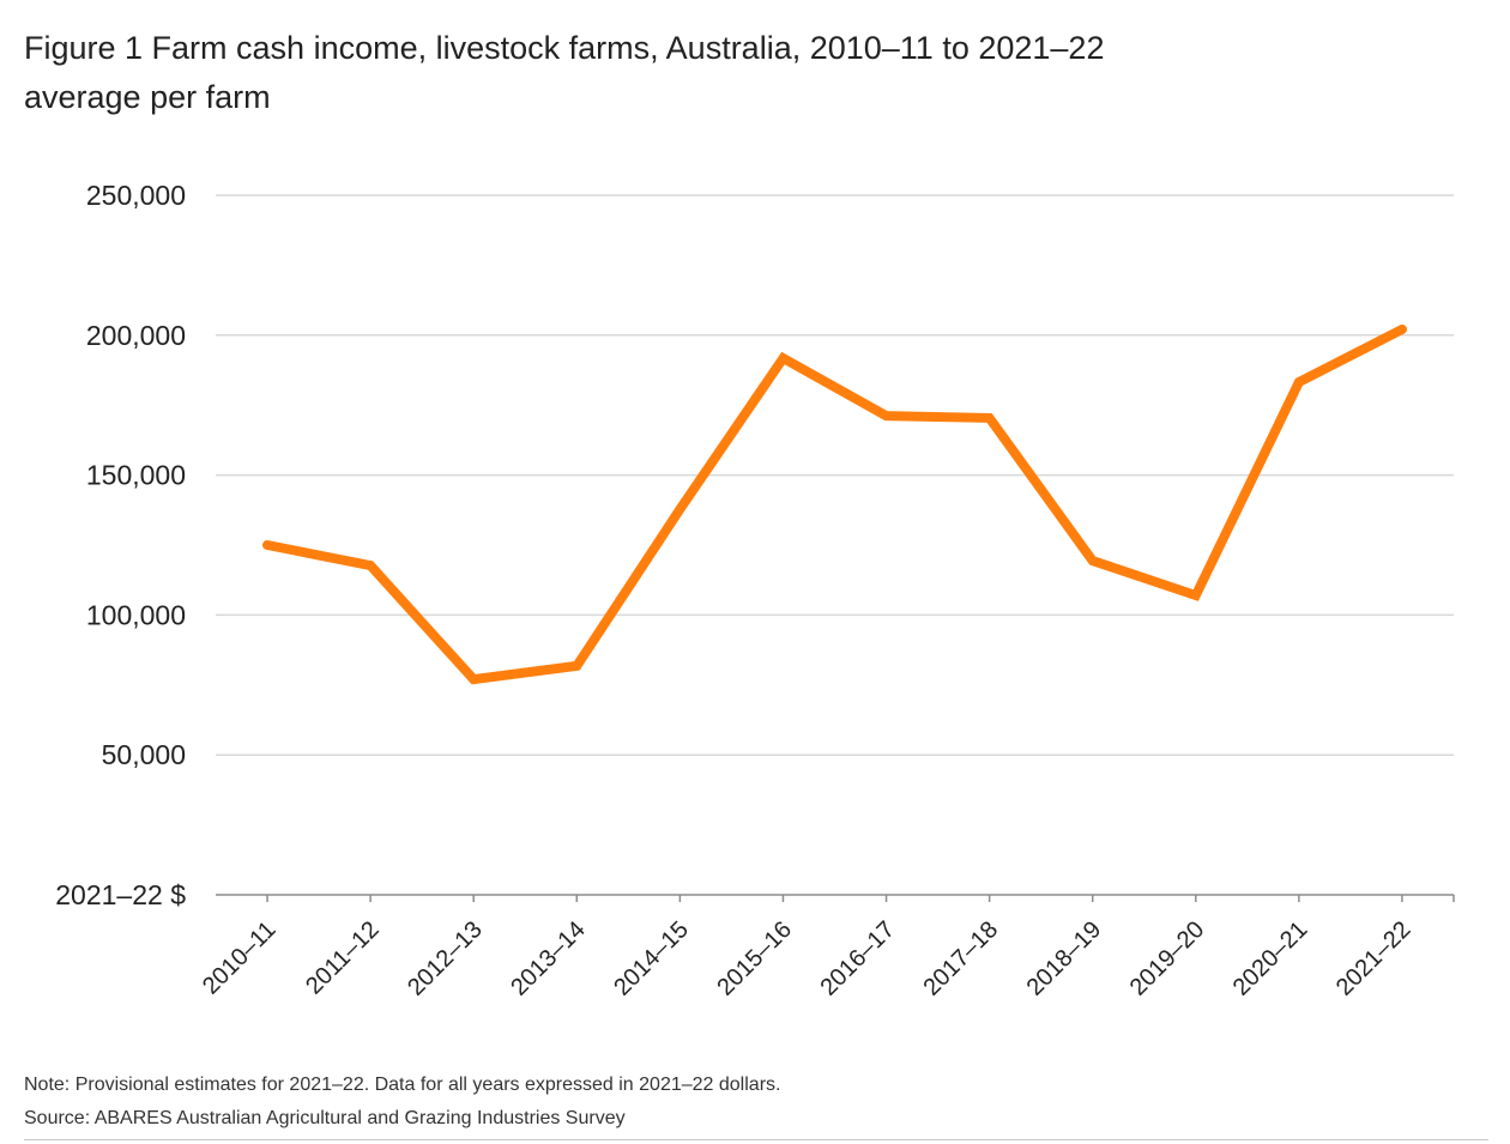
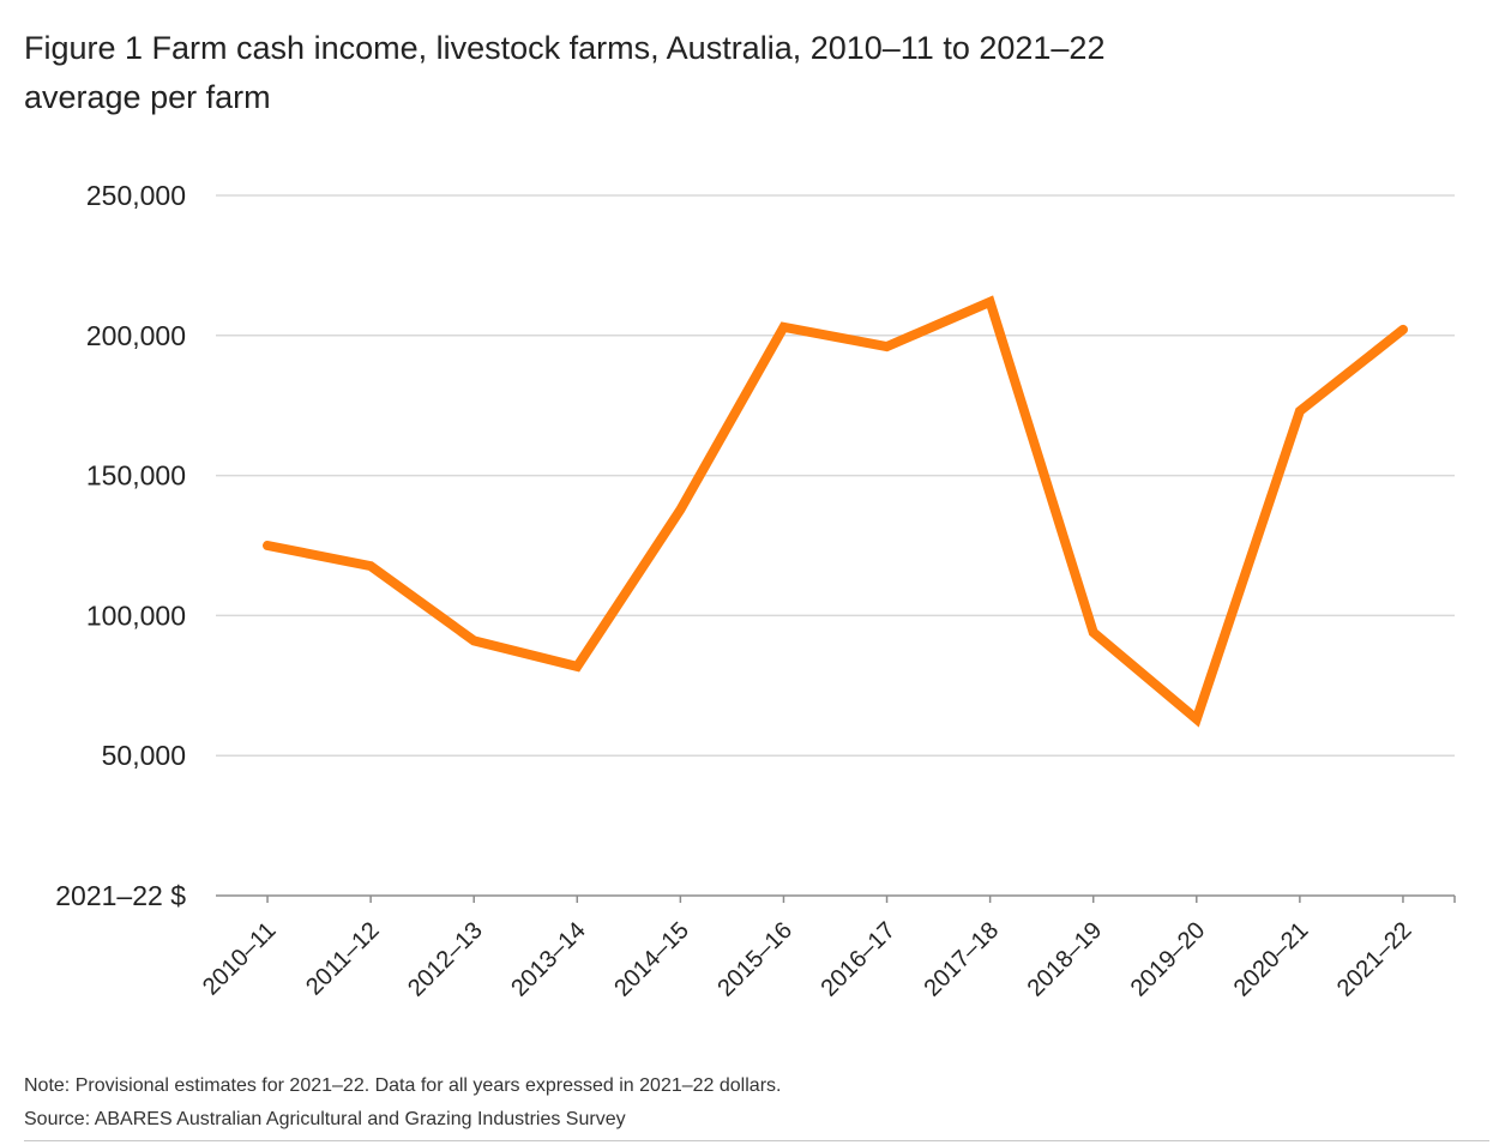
2012–13: 77000 -> 91000
2015–16: 192000 -> 203000
2016–17: 171000 -> 196000
2017–18: 170000 -> 212000
2018–19: 119000 -> 94000
2019–20: 107000 -> 63000
2020–21: 183000 -> 173000
